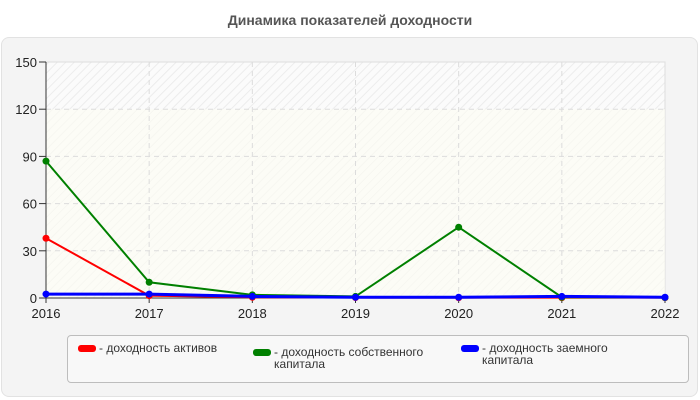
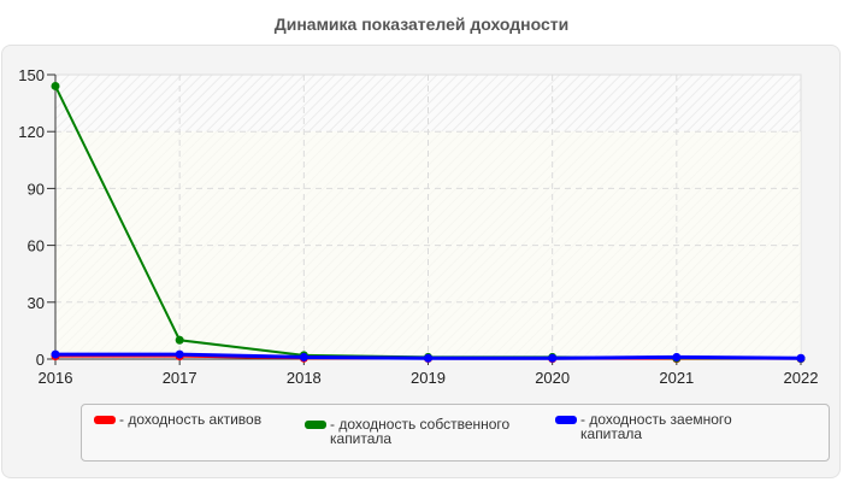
- доходность активов/2016: 38 -> 2
- доходность собственного капитала/2016: 87 -> 144
- доходность собственного капитала/2020: 45 -> 1
